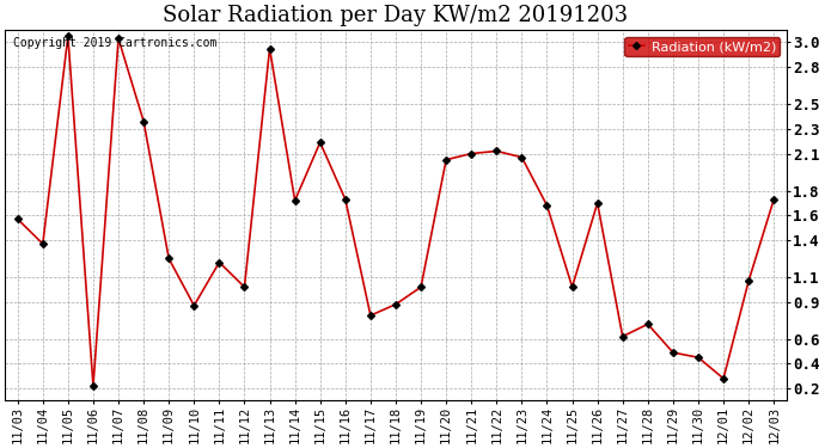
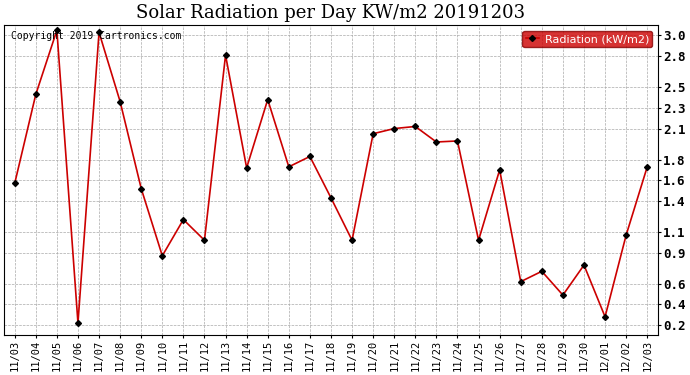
11/04: 1.37 -> 2.43
11/09: 1.25 -> 1.52
11/13: 2.95 -> 2.81
11/15: 2.19 -> 2.38
11/17: 0.79 -> 1.83
11/18: 0.88 -> 1.43
11/23: 2.07 -> 1.97
11/24: 1.68 -> 1.98
11/30: 0.45 -> 0.78
